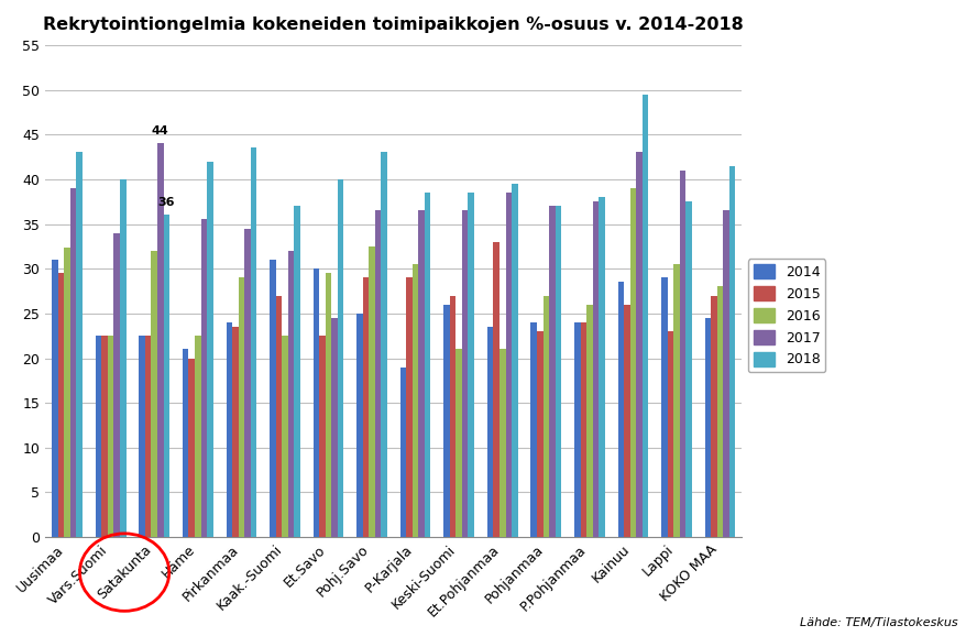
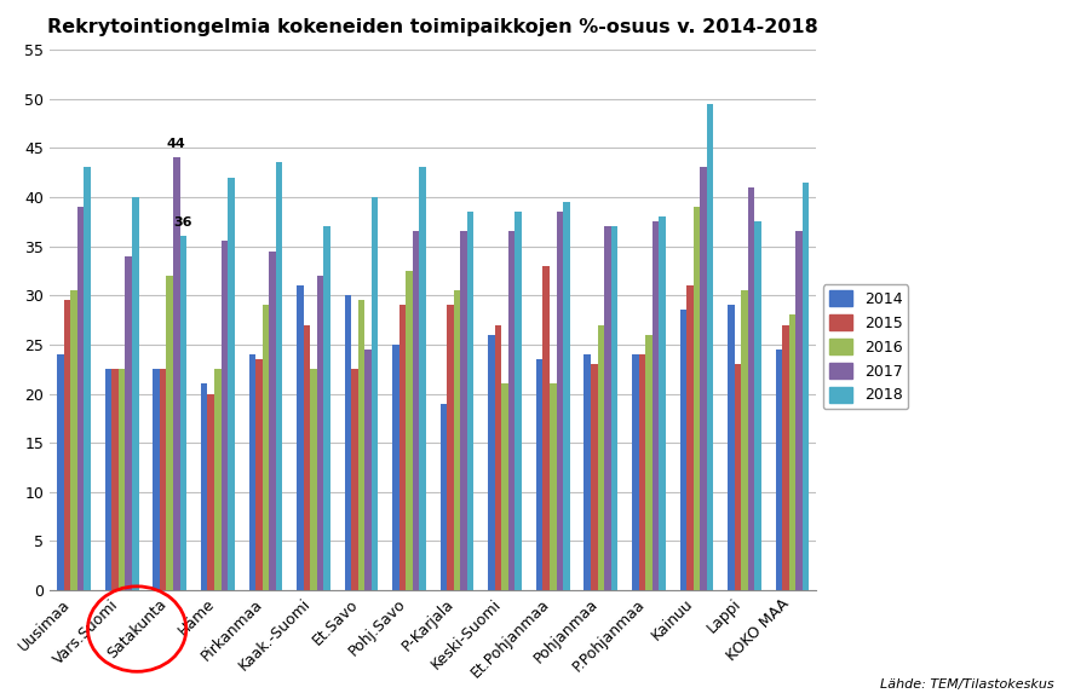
2014/Uusimaa: 31.0 -> 24.0
2016/Uusimaa: 32.4 -> 30.5
2015/Kainuu: 26.0 -> 31.0
